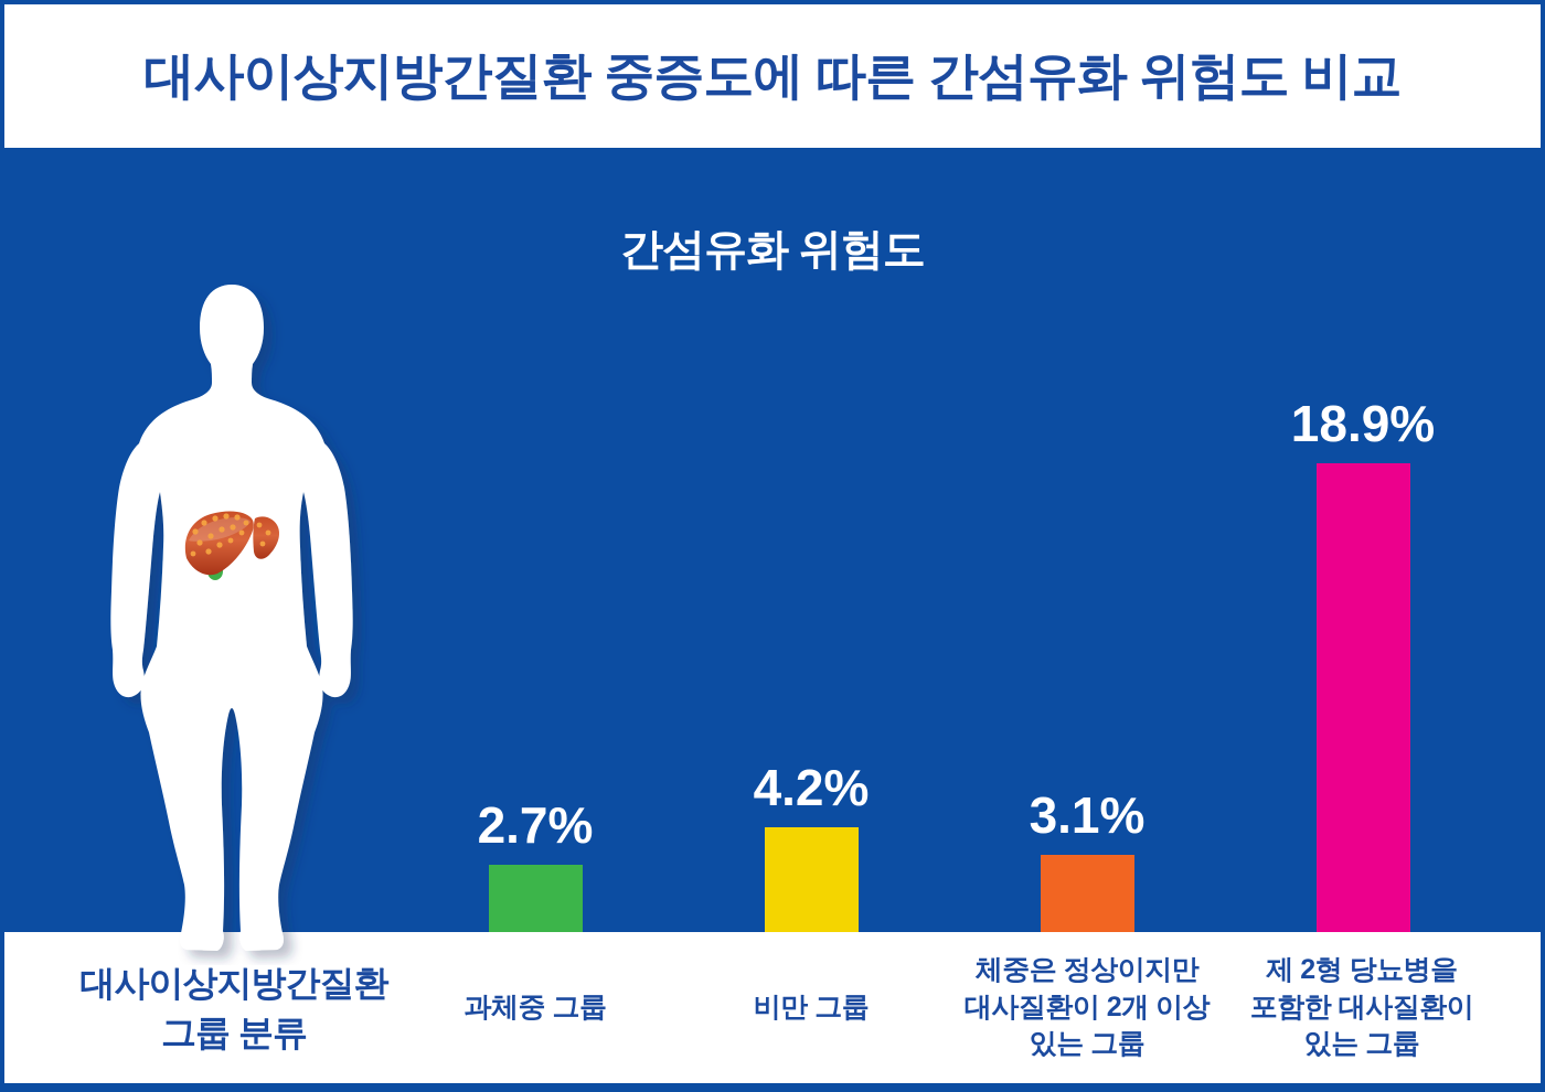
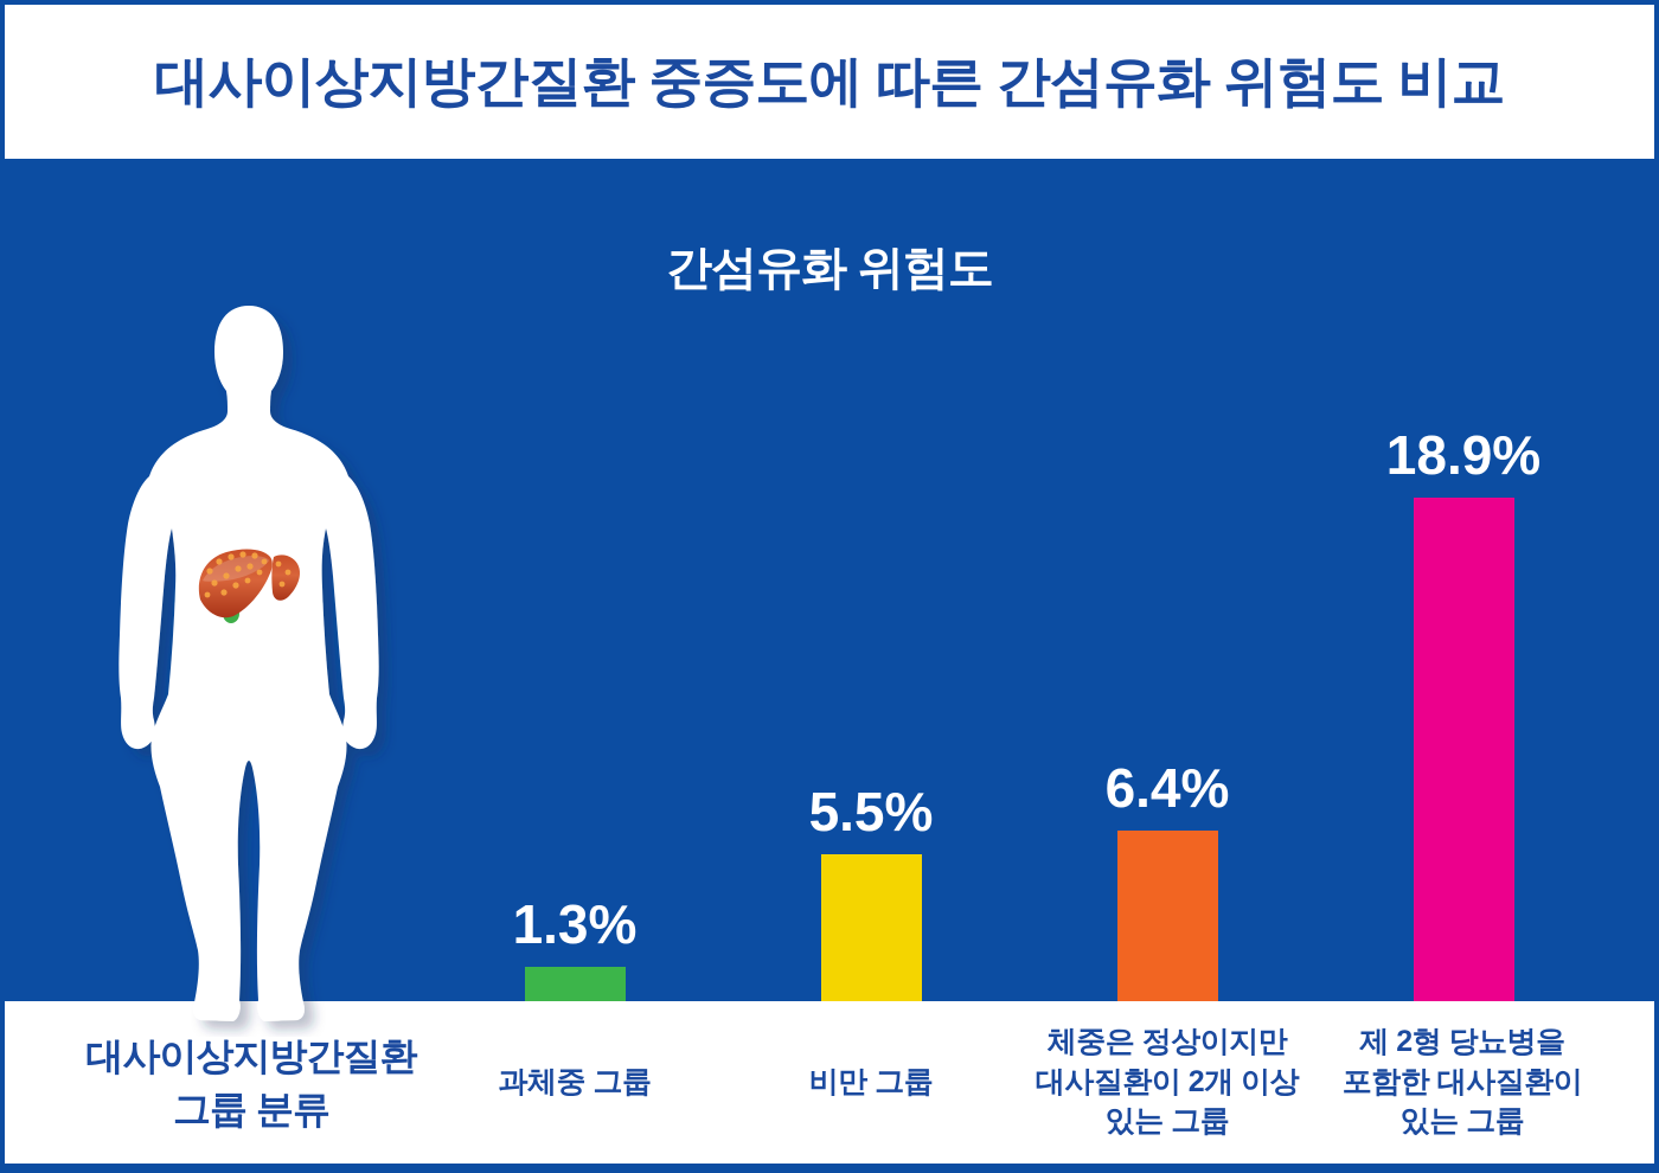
과체중 그룹: 2.7% -> 1.3%
비만 그룹: 4.2% -> 5.5%
체중은 정상이지만 대사질환이 2개 이상 있는 그룹: 3.1% -> 6.4%
